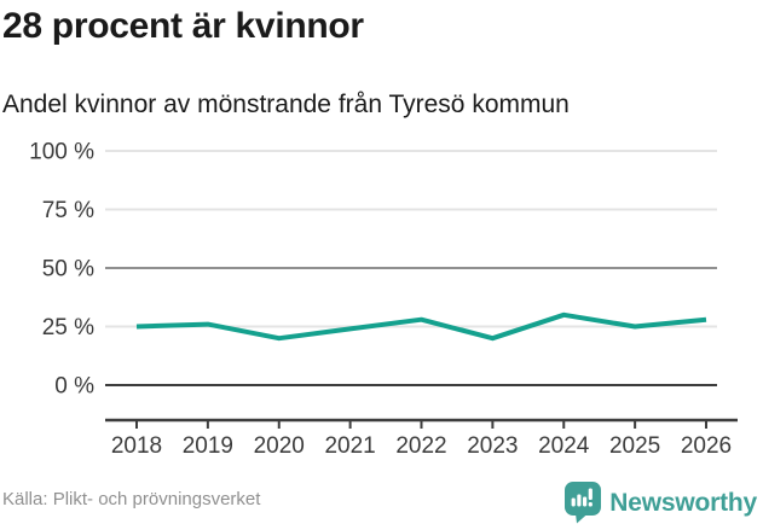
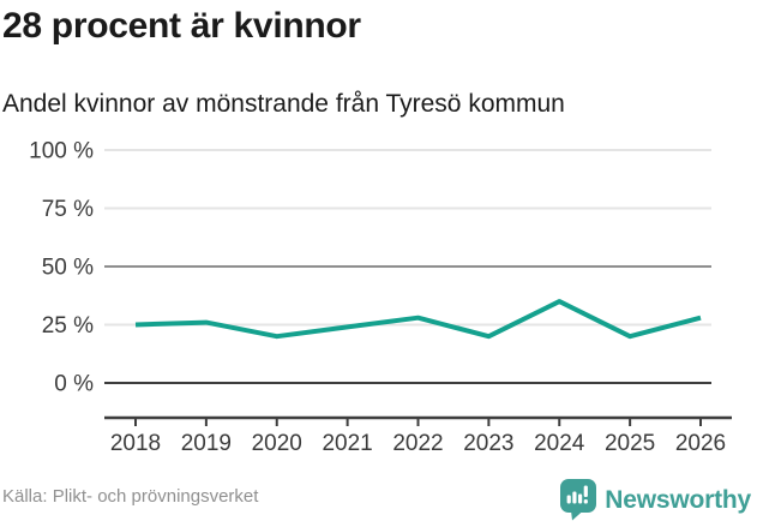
2024: 30% -> 35%
2025: 25% -> 20%
